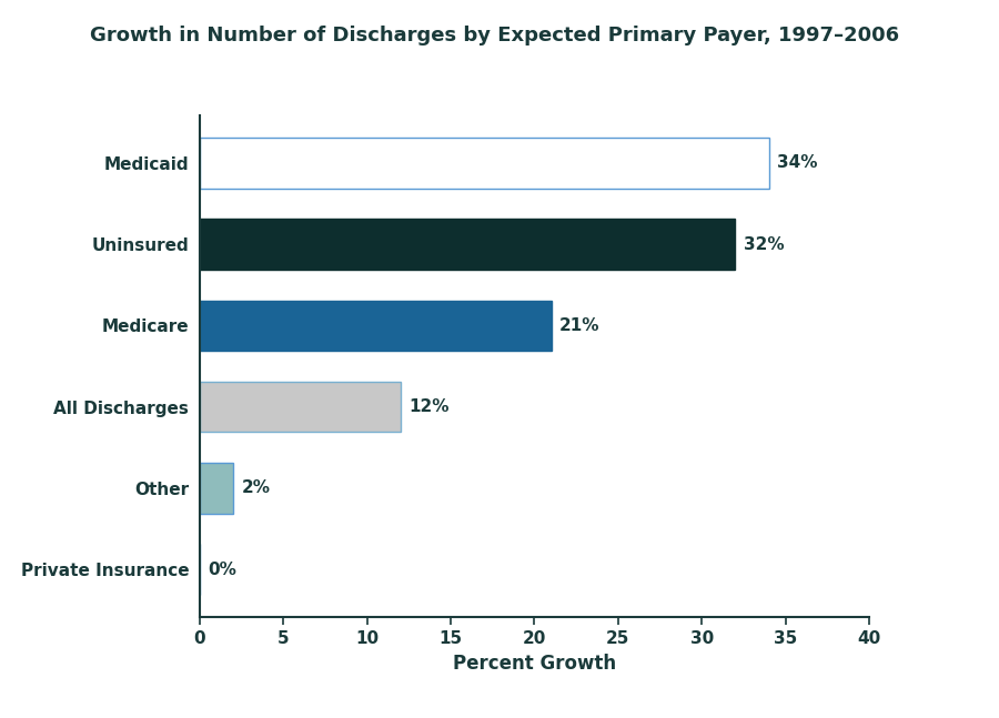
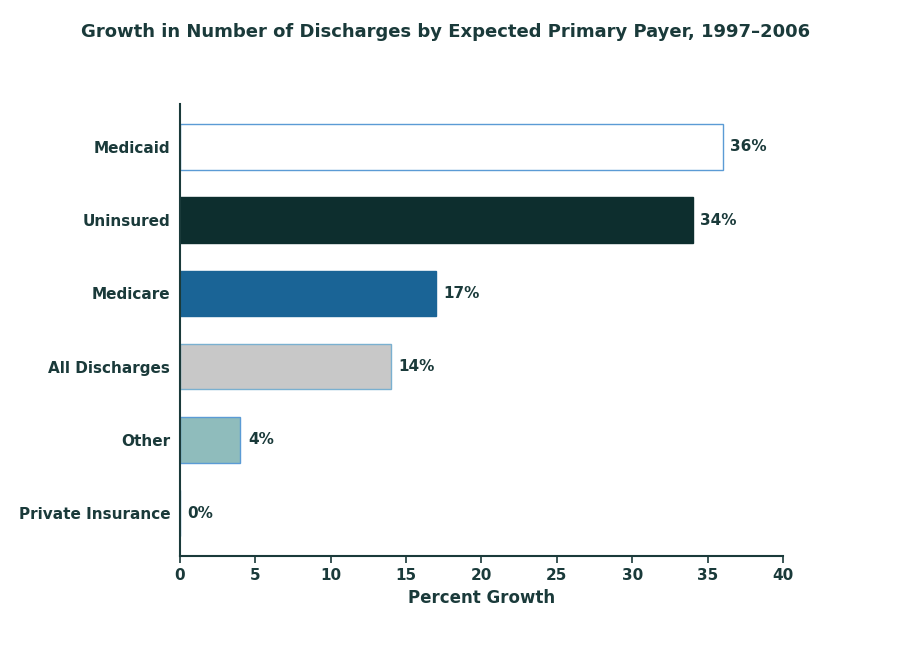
Medicaid: 34% -> 36%
Uninsured: 32% -> 34%
Medicare: 21% -> 17%
All Discharges: 12% -> 14%
Other: 2% -> 4%
